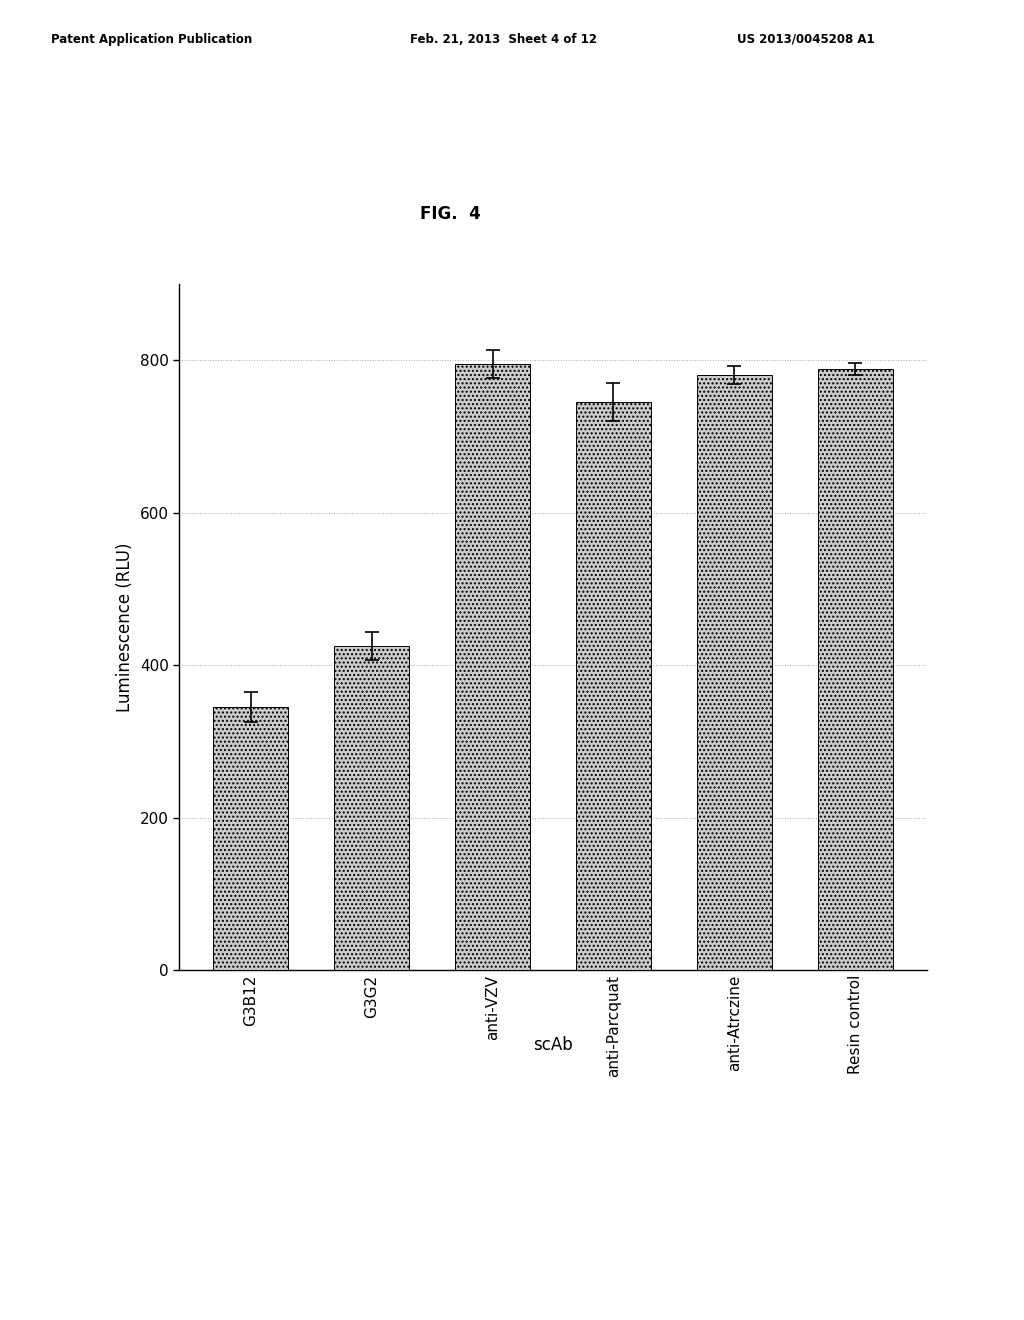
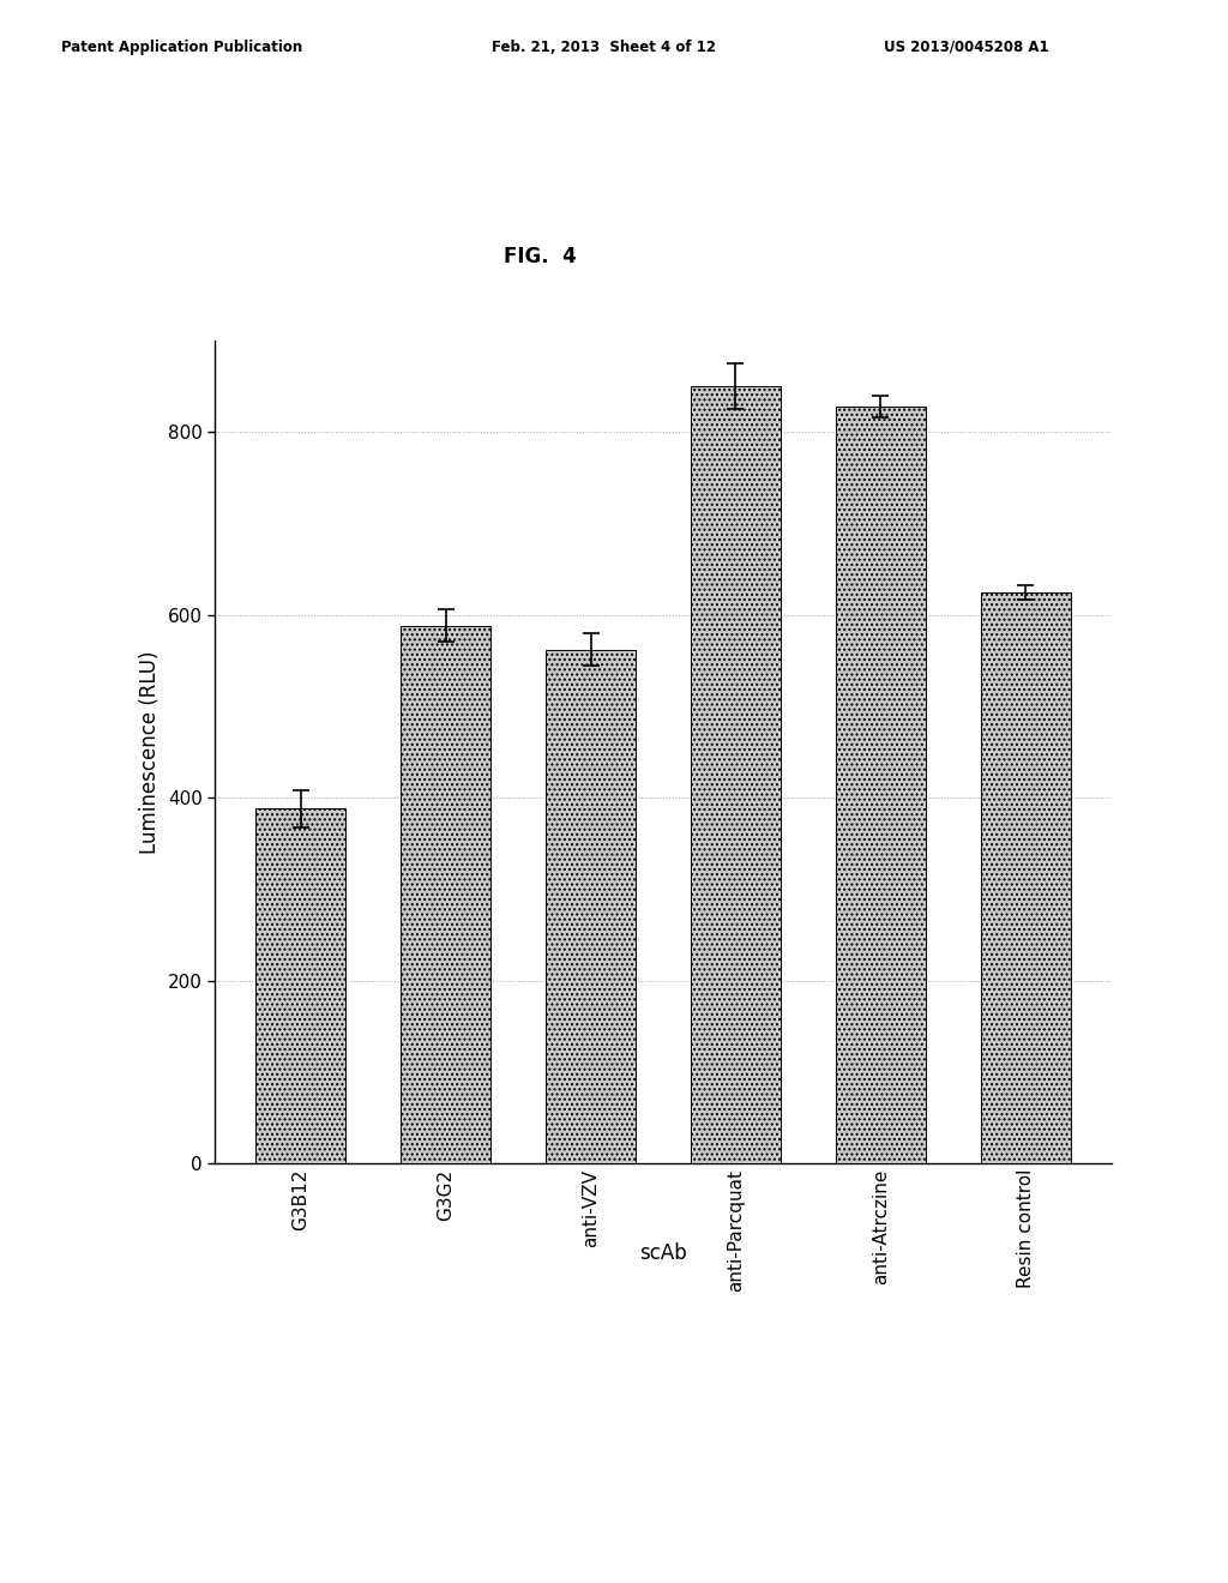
G3B12: 345 -> 388
G3G2: 425 -> 588
anti-VZV: 795 -> 562
anti-Parcquat: 745 -> 850
anti-Atrczine: 780 -> 828
Resin control: 788 -> 624
